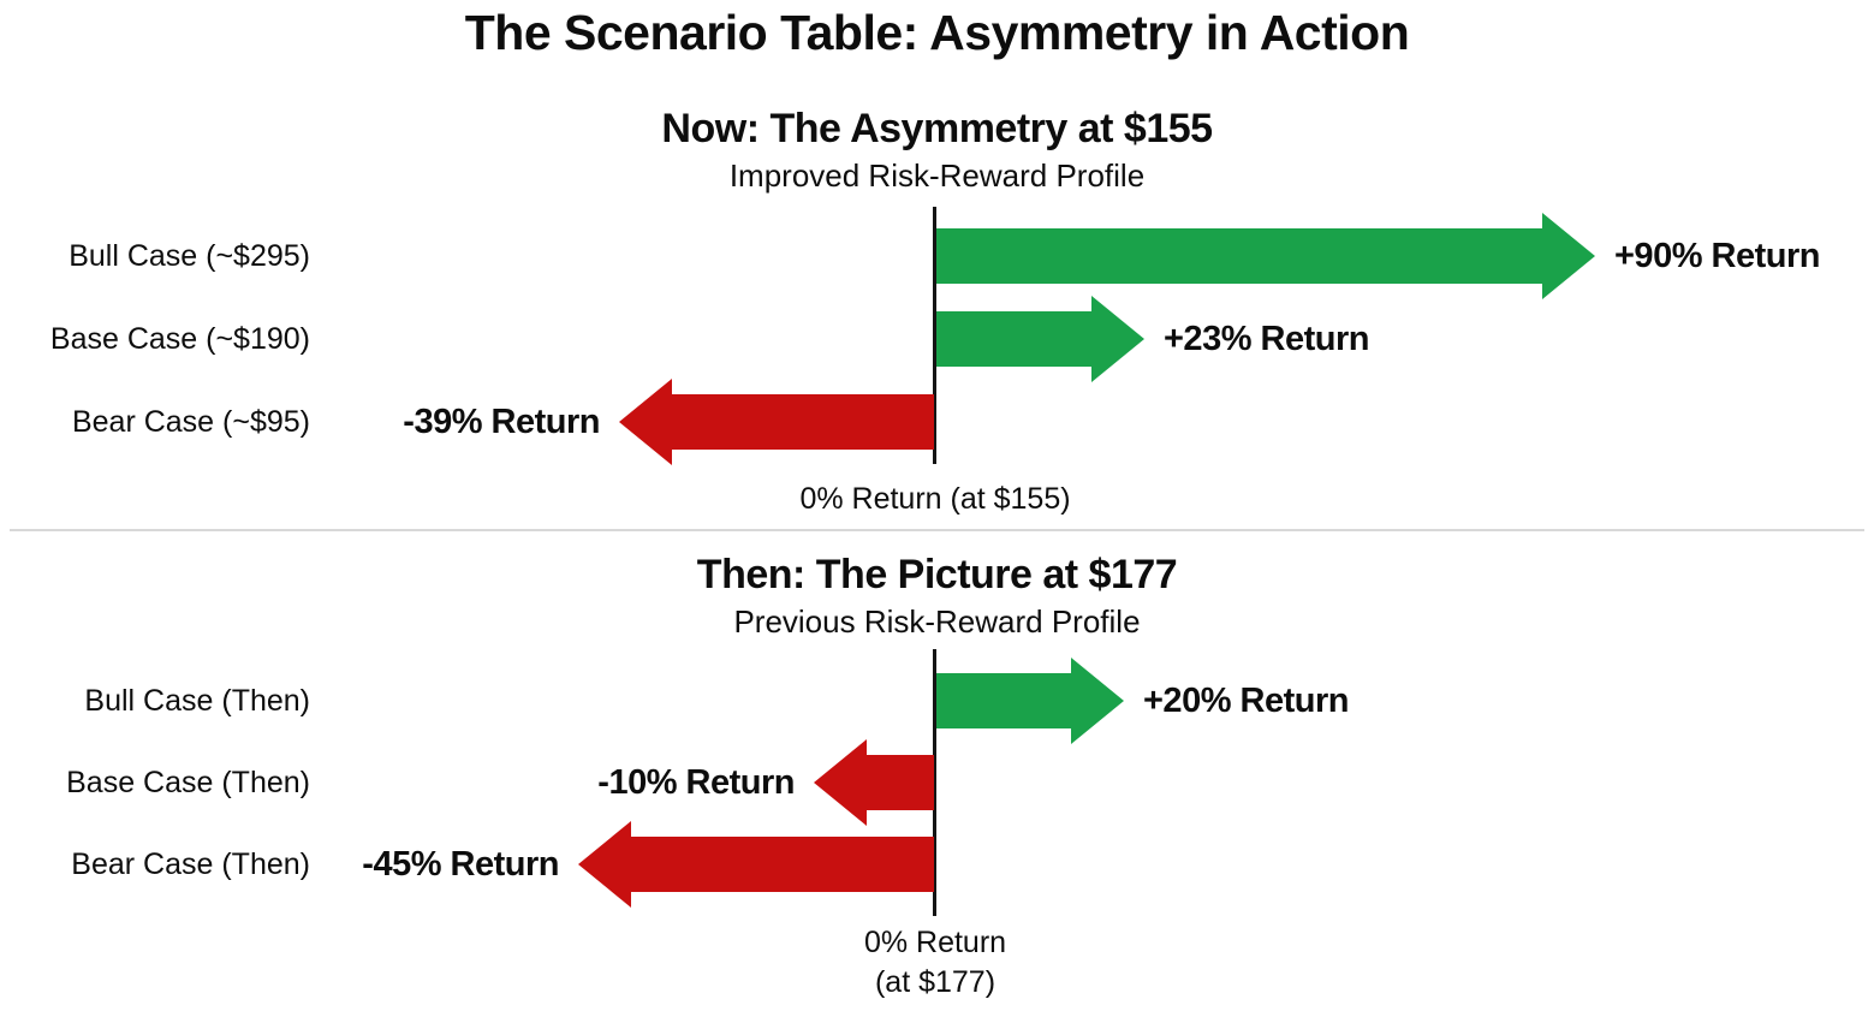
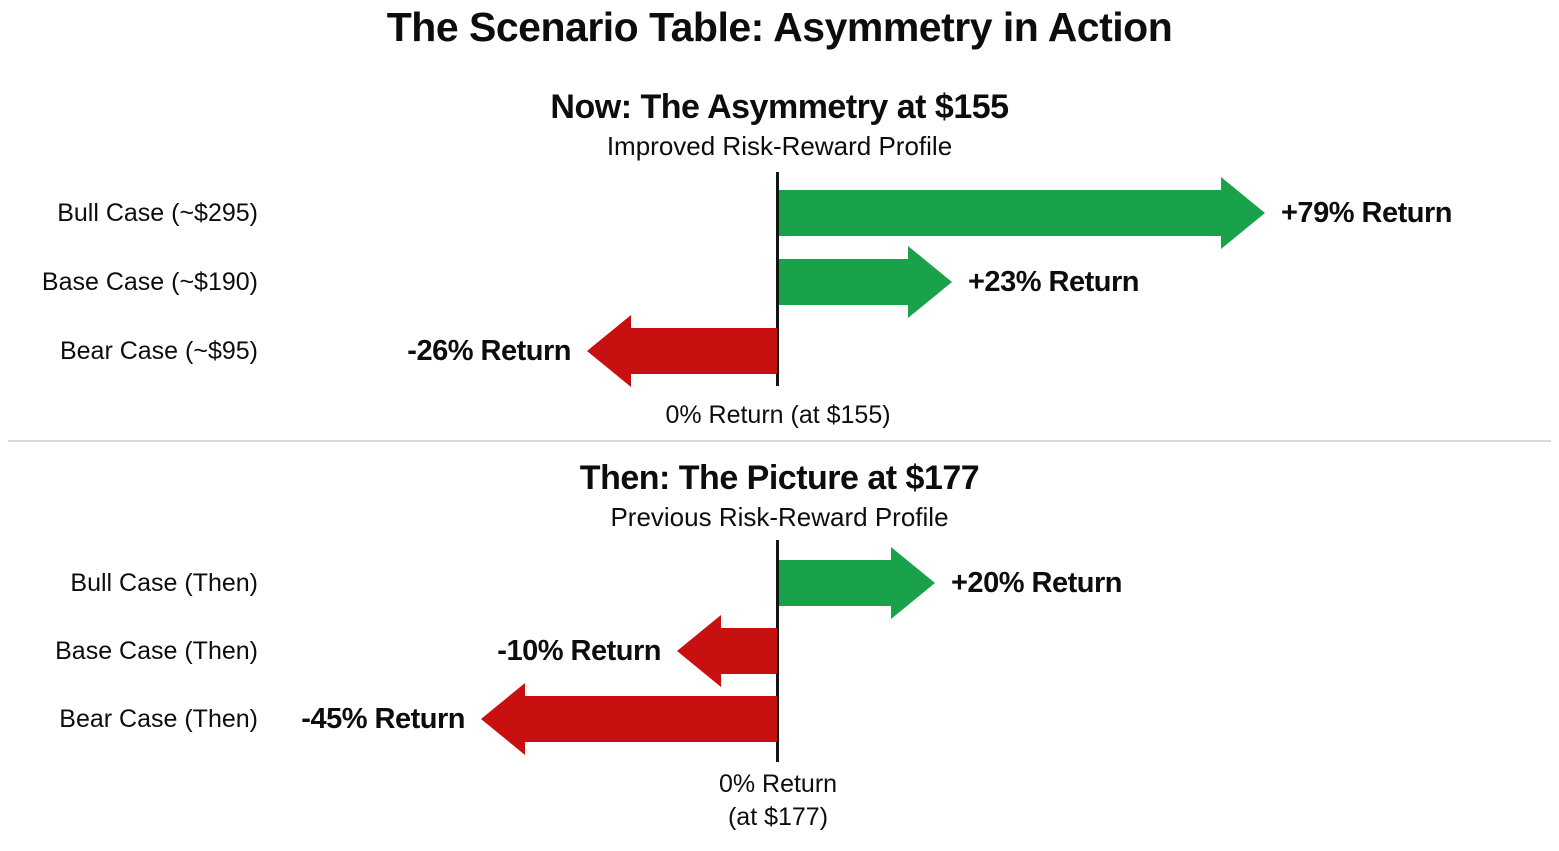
Now: The Asymmetry at $155/Bull Case (~$295): +90% -> +79%
Now: The Asymmetry at $155/Bear Case (~$95): -39% -> -26%
